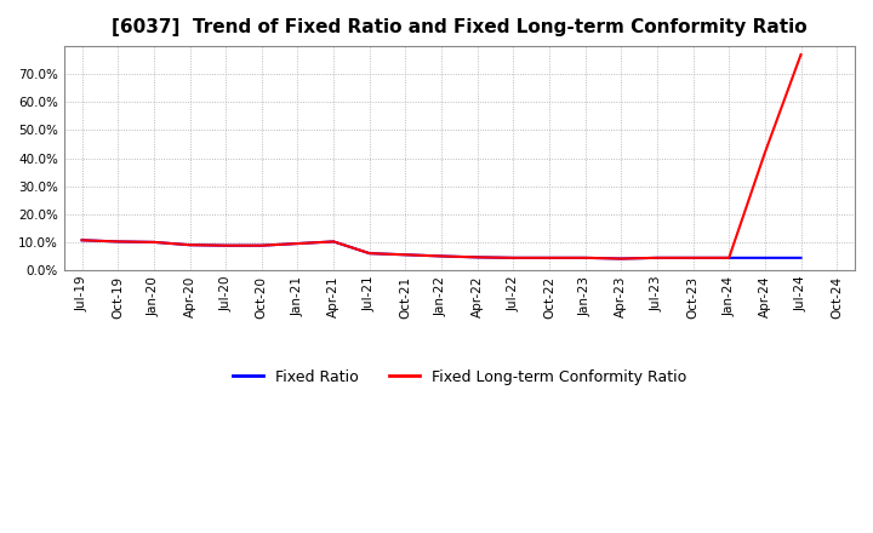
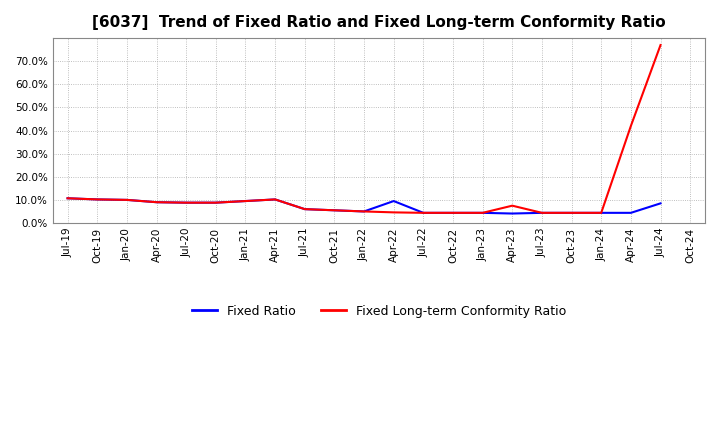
Fixed Ratio/Apr-22: 4.6% -> 9.5%
Fixed Long-term Conformity Ratio/Apr-23: 4.1% -> 7.5%
Fixed Ratio/Jul-24: 4.4% -> 8.5%
